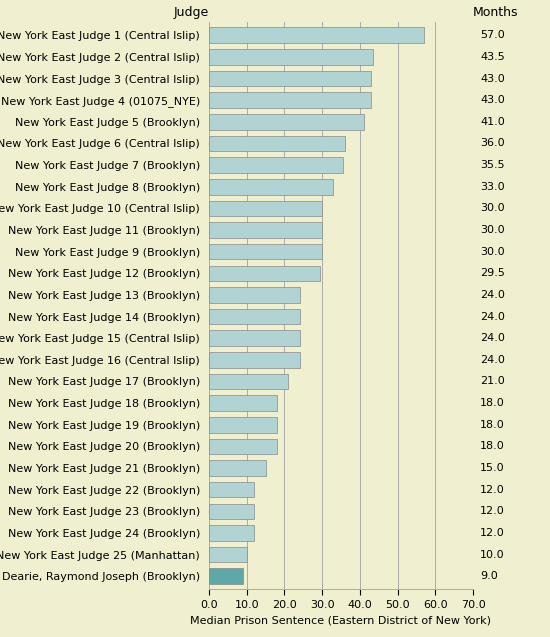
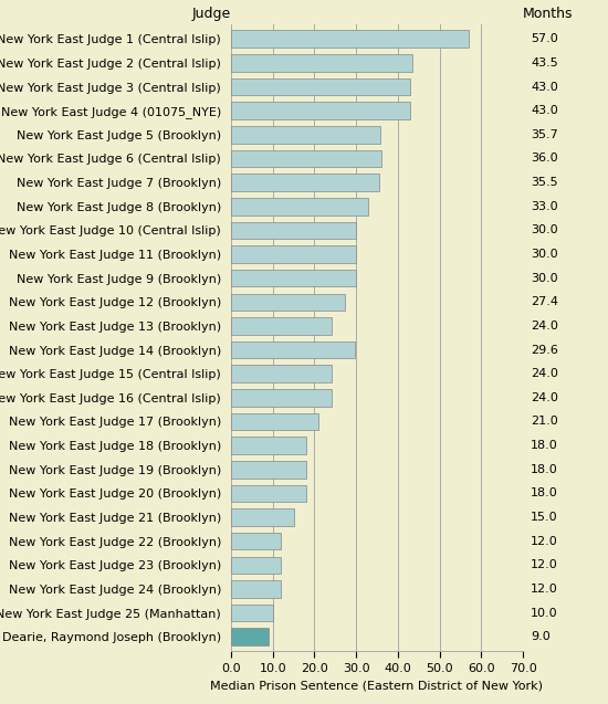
New York East Judge 5 (Brooklyn): 41.0 -> 35.7
New York East Judge 12 (Brooklyn): 29.5 -> 27.4
New York East Judge 14 (Brooklyn): 24.0 -> 29.6
